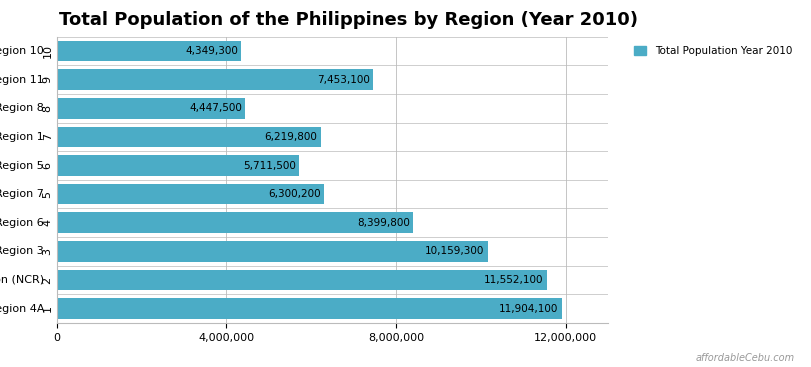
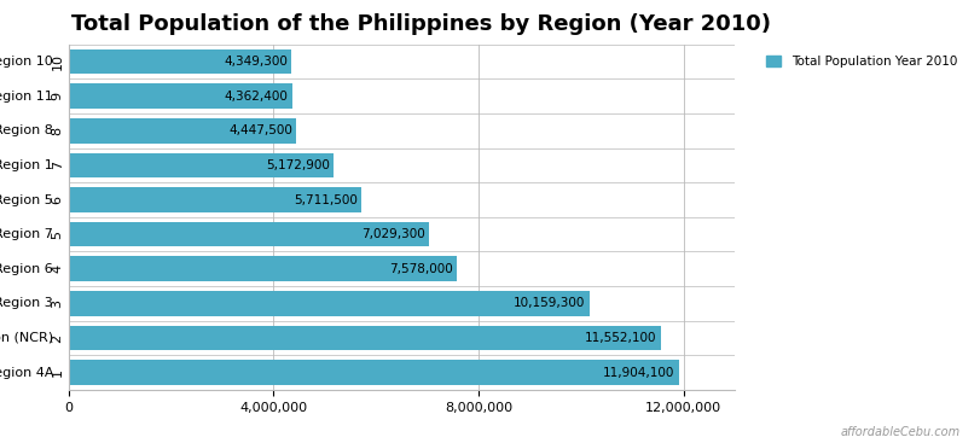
9: 7,453,100 -> 4,362,400
7: 6,219,800 -> 5,172,900
5: 6,300,200 -> 7,029,300
4: 8,399,800 -> 7,578,000
